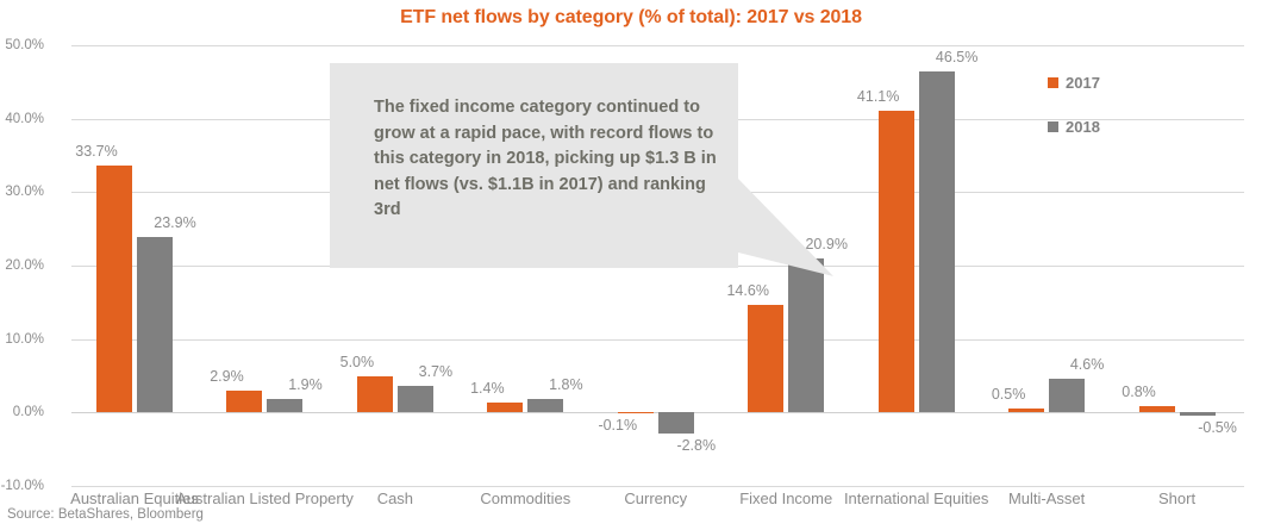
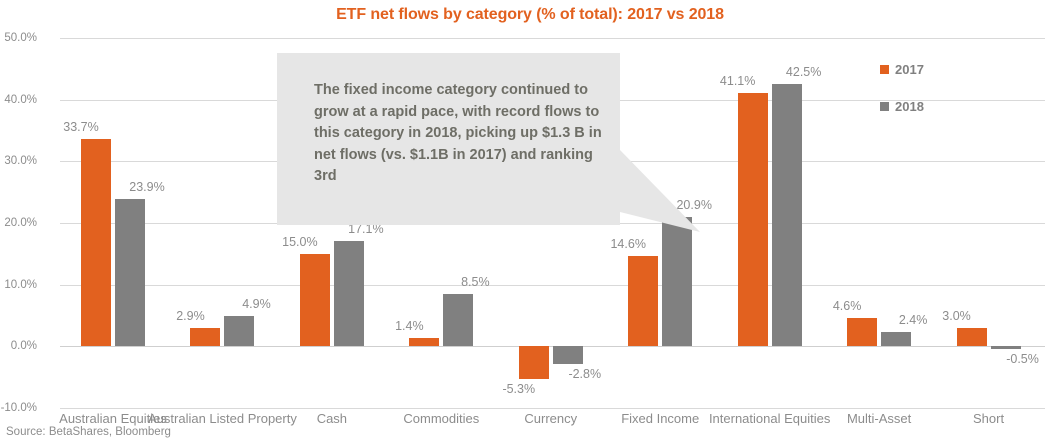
2018/Australian Listed Property: 1.9% -> 4.9%
2017/Cash: 5.0% -> 15.0%
2018/Cash: 3.7% -> 17.1%
2018/Commodities: 1.8% -> 8.5%
2017/Currency: -0.1% -> -5.3%
2018/International Equities: 46.5% -> 42.5%
2017/Multi-Asset: 0.5% -> 4.6%
2018/Multi-Asset: 4.6% -> 2.4%
2017/Short: 0.8% -> 3.0%
